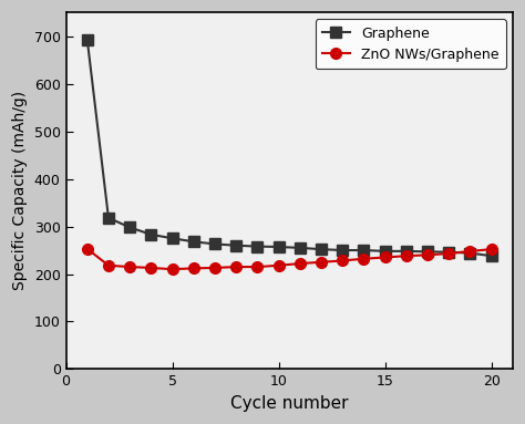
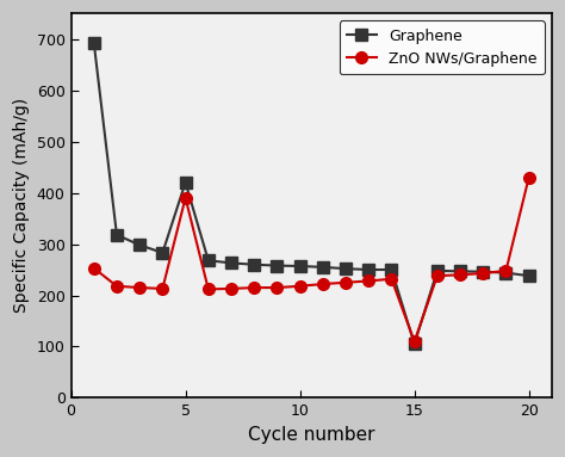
Graphene/5: 275 -> 420
ZnO NWs/Graphene/5: 210 -> 390
Graphene/15: 248 -> 105
ZnO NWs/Graphene/15: 235 -> 110
ZnO NWs/Graphene/20: 252 -> 430
